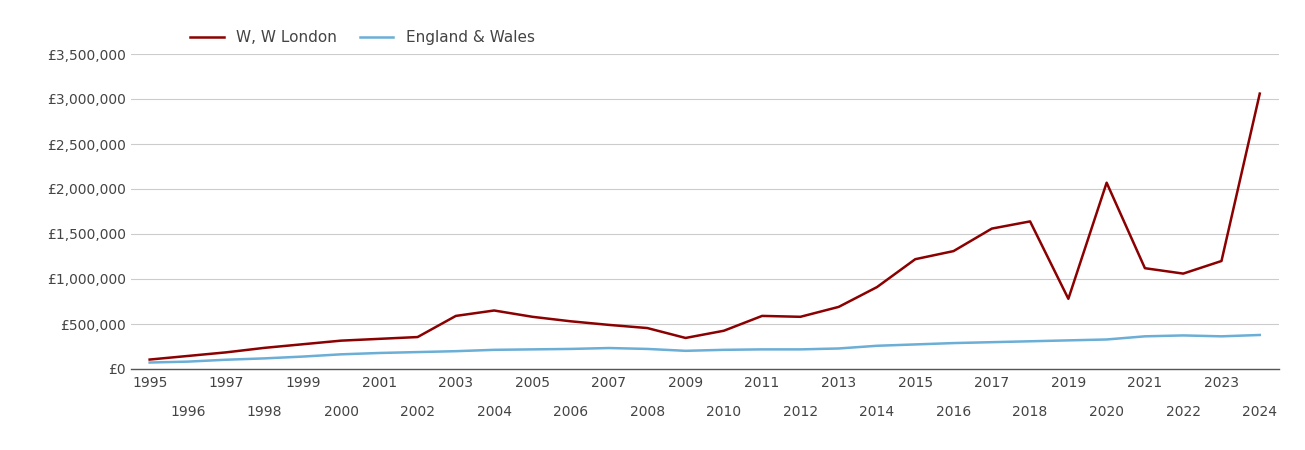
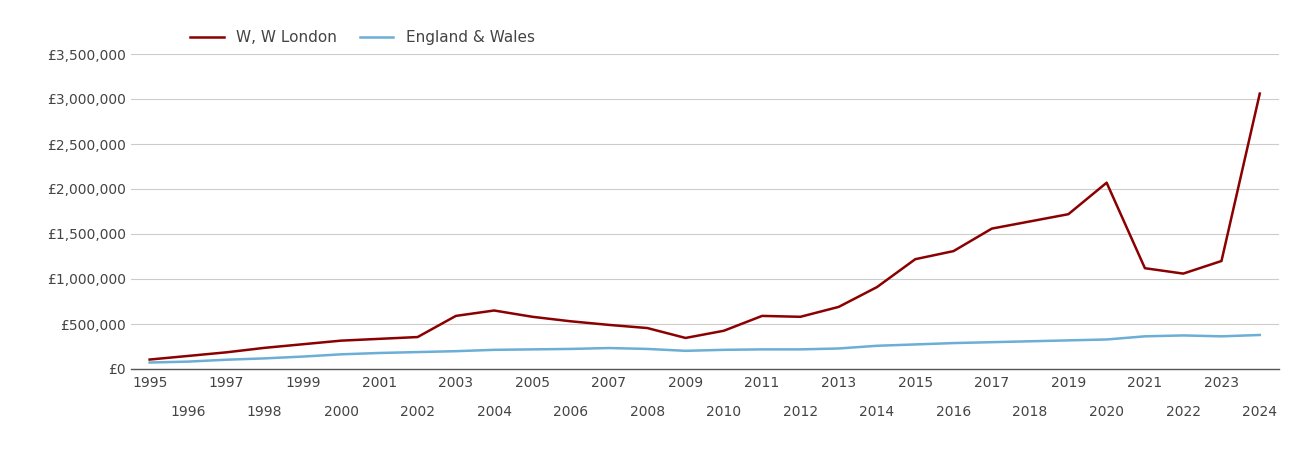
W, W London/2019: £780,000 -> £1,720,000
